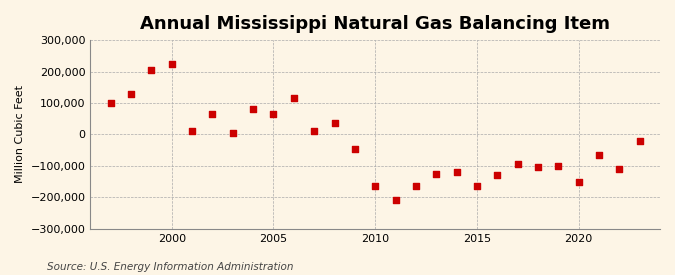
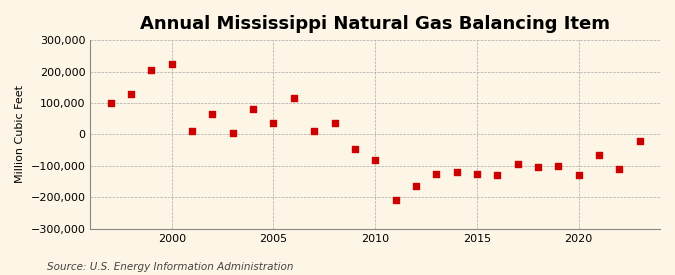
2005: 65,000 -> 35,000
2010: -165,000 -> -80,000
2015: -165,000 -> -125,000
2020: -150,000 -> -130,000
